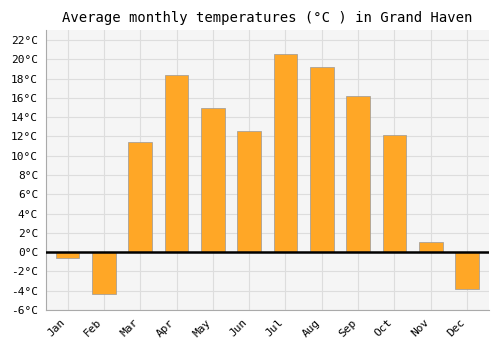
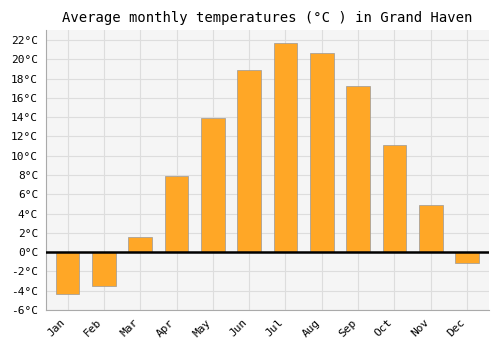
Jan: -0.6°C -> -4.4°C
Feb: -4.4°C -> -3.5°C
Mar: 11.4°C -> 1.6°C
Apr: 18.4°C -> 7.9°C
May: 15.0°C -> 13.9°C
Jun: 12.6°C -> 18.9°C
Jul: 20.6°C -> 21.7°C
Aug: 19.2°C -> 20.7°C
Sep: 16.2°C -> 17.2°C
Oct: 12.2°C -> 11.1°C
Nov: 1.0°C -> 4.9°C
Dec: -3.8°C -> -1.1°C
